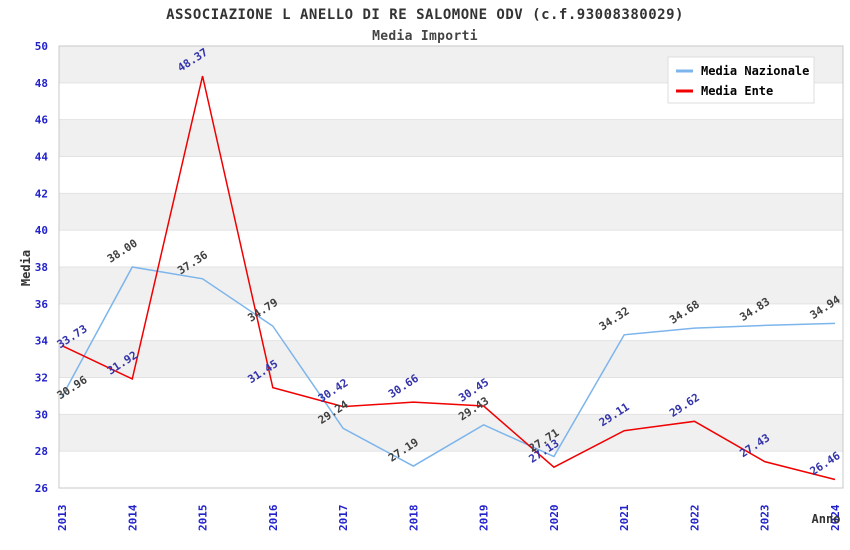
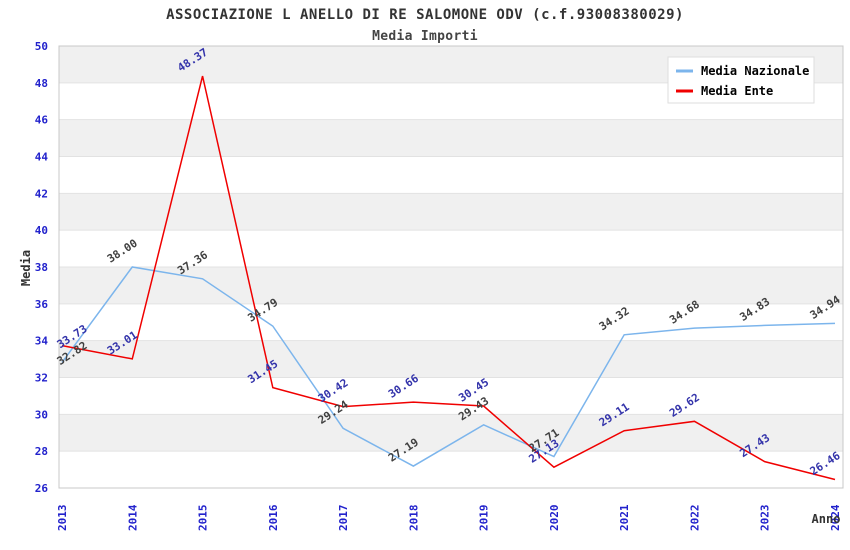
Media Nazionale/2013: 30.96 -> 32.82
Media Ente/2014: 31.92 -> 33.01
